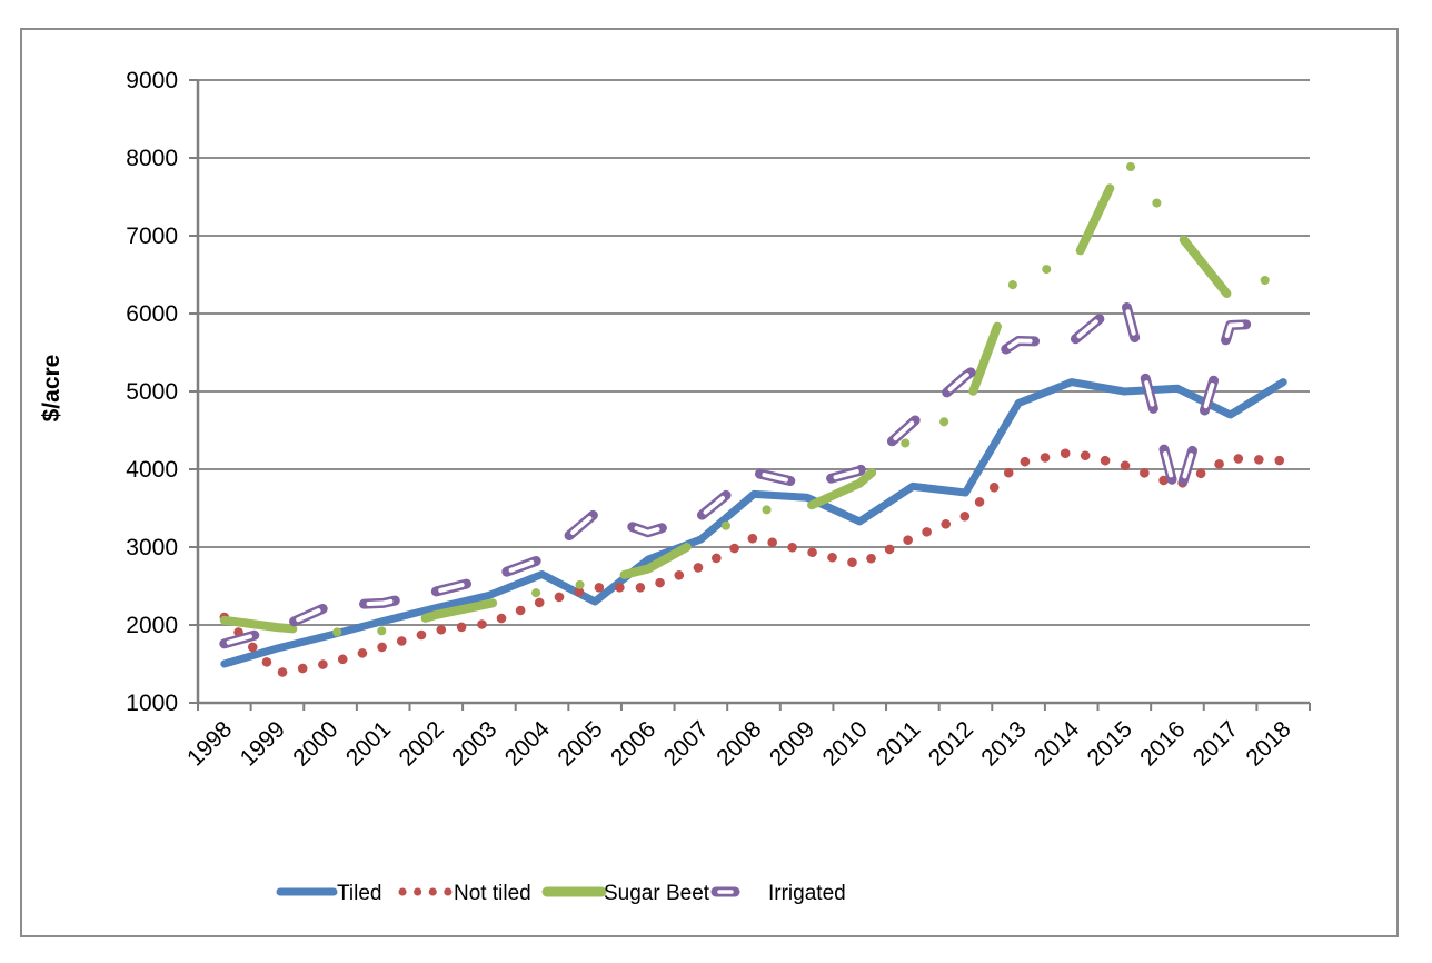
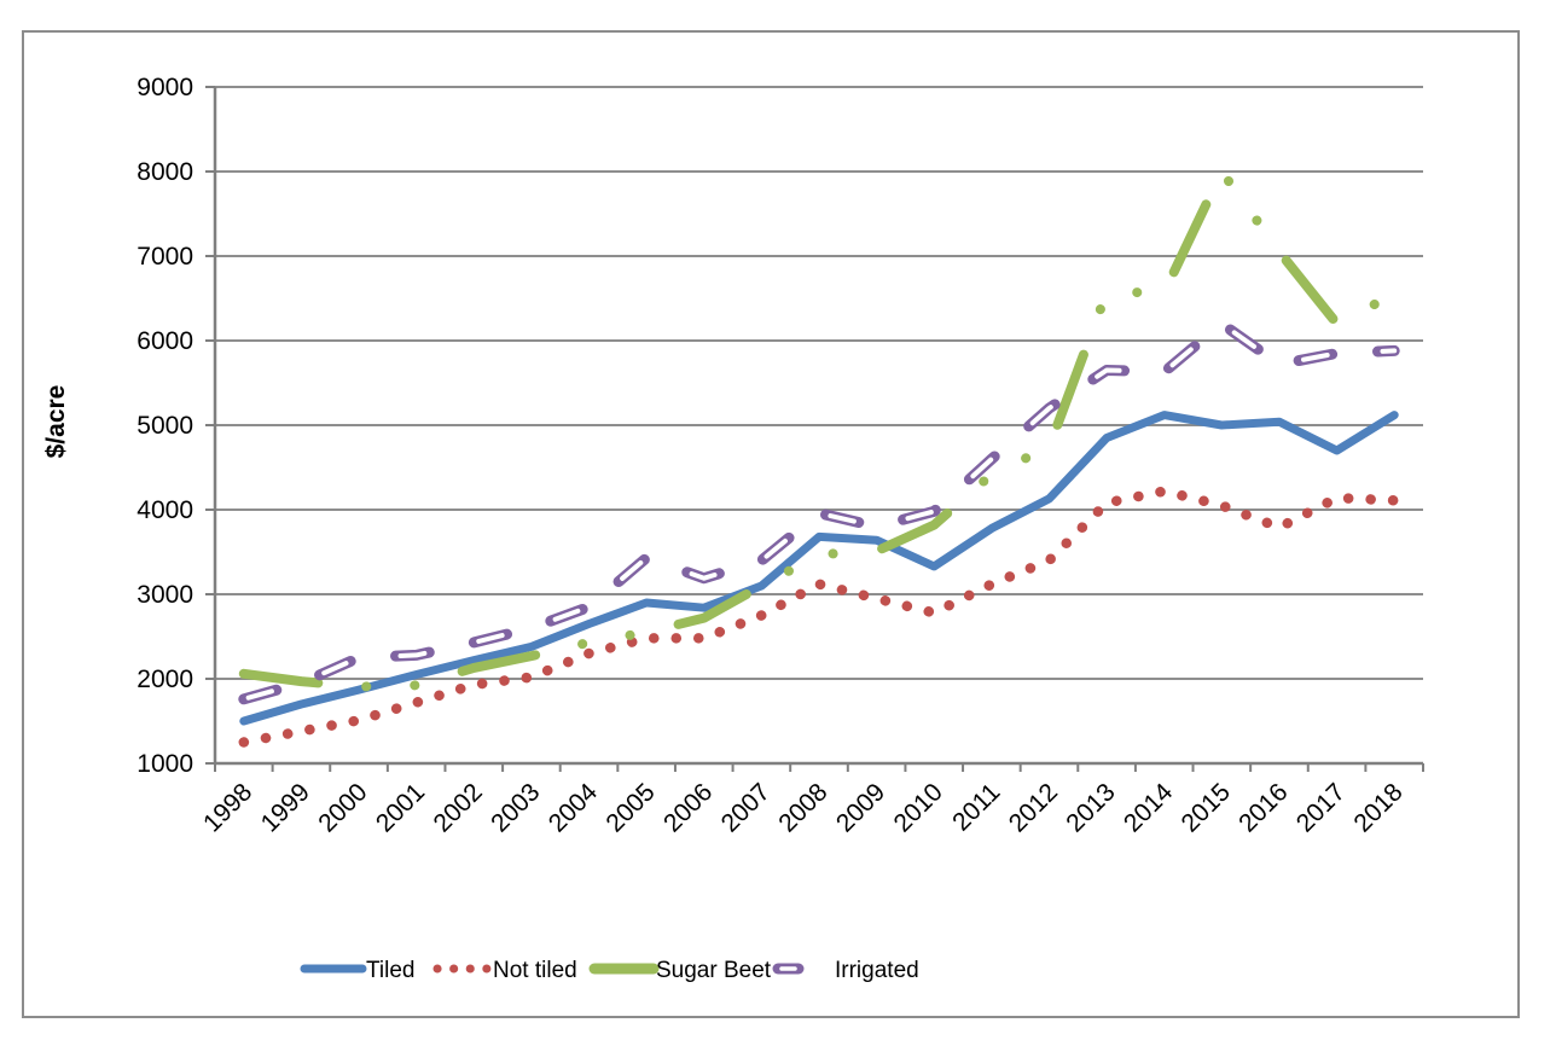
Not tiled/1998: 2100 -> 1200
Tiled/2005: 2300 -> 2900
Tiled/2012: 3700 -> 4100
Irrigated/2016: 3600 -> 5700
